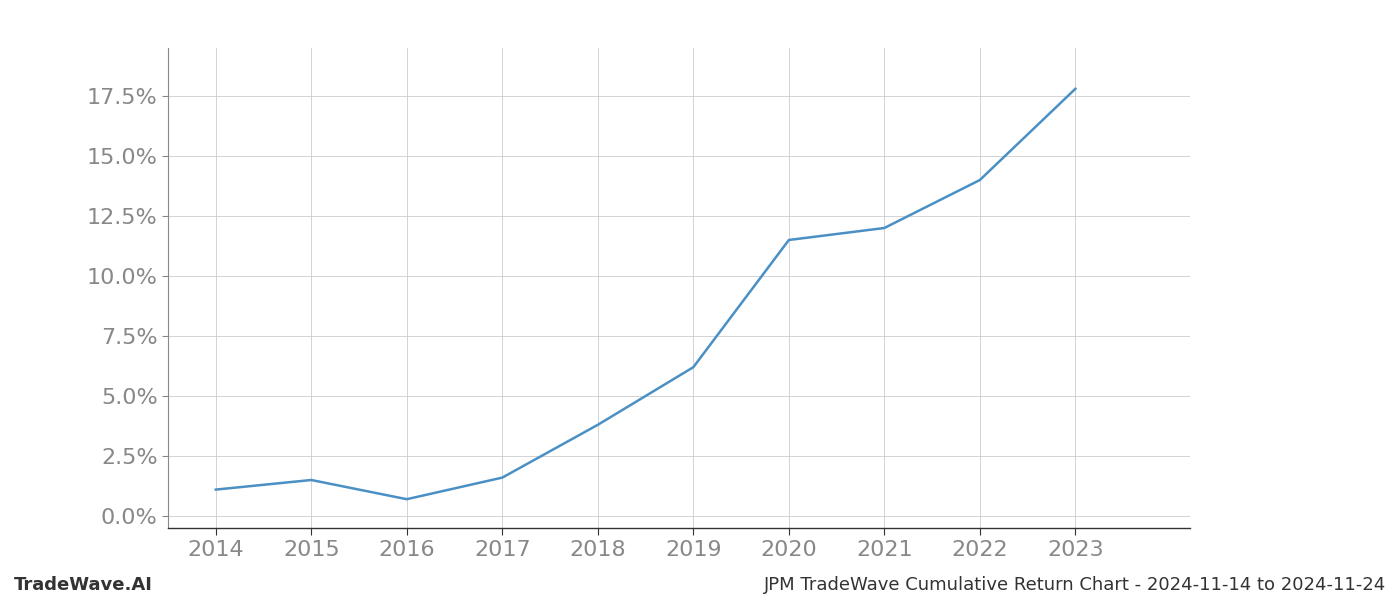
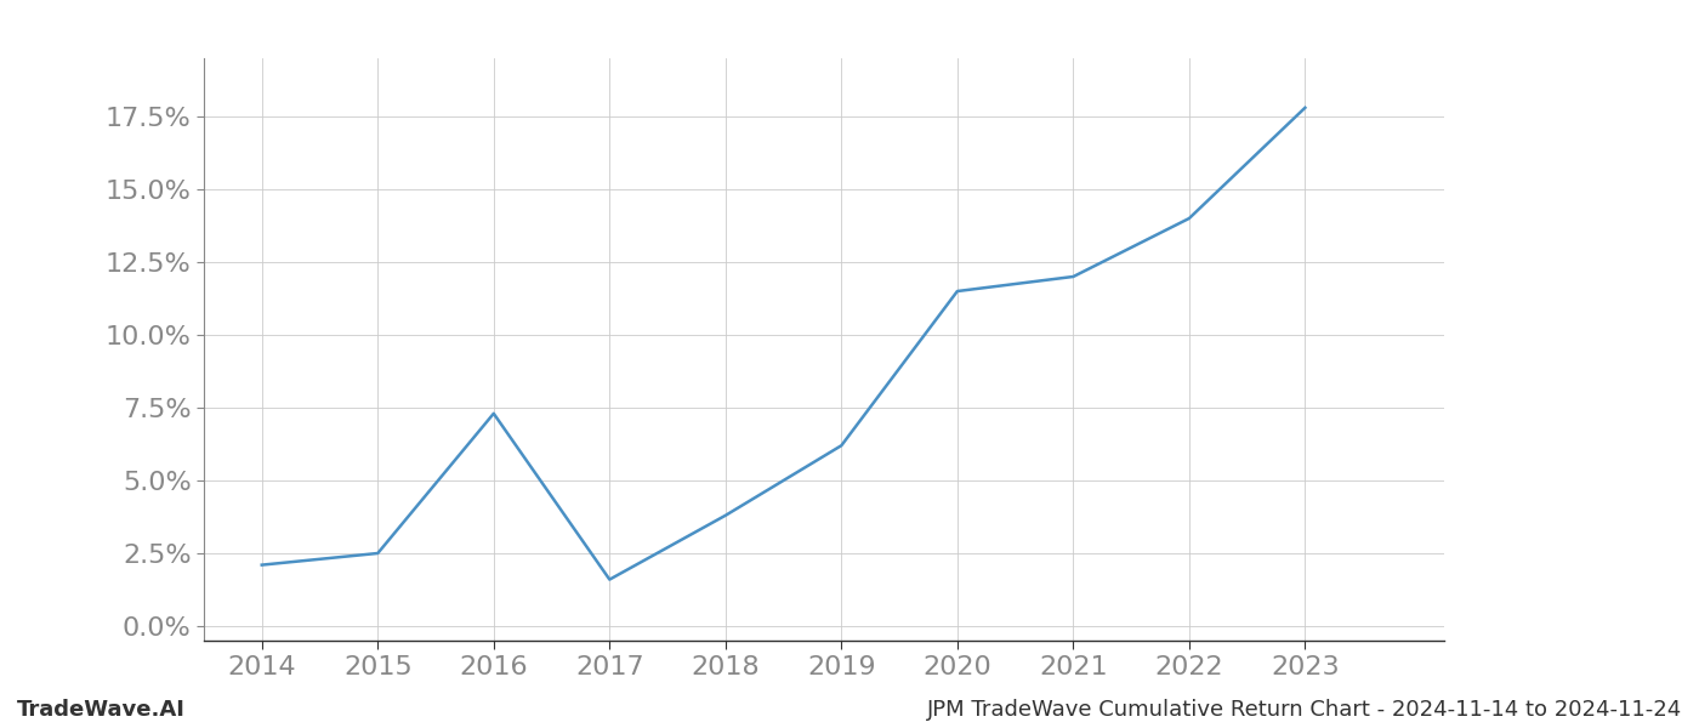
2014: 1.1% -> 2.1%
2015: 1.5% -> 2.5%
2016: 0.7% -> 7.3%
